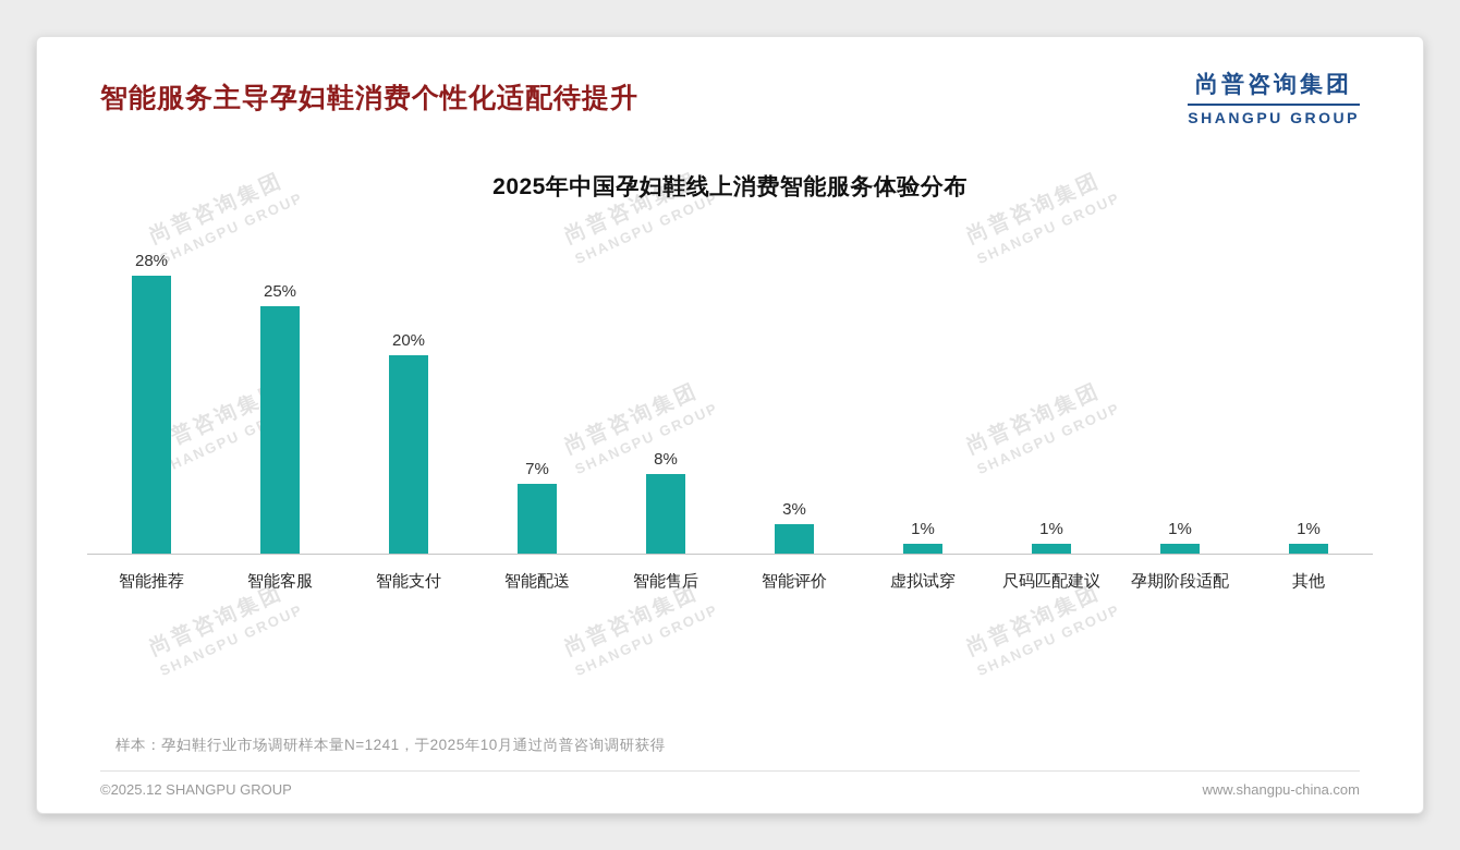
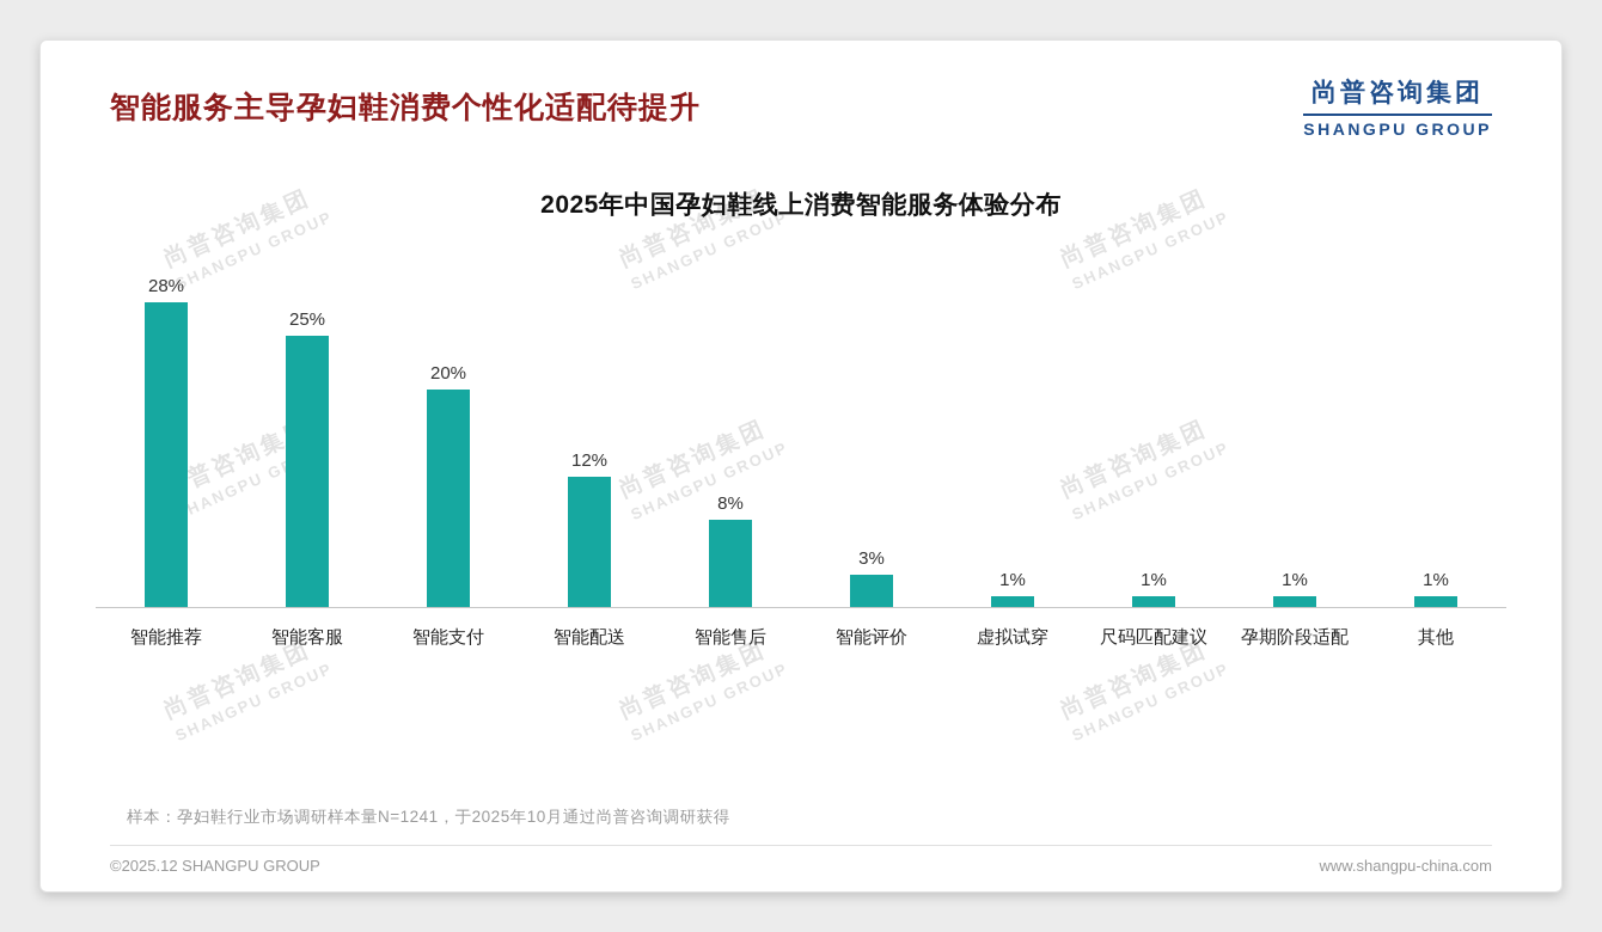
智能配送: 7% -> 12%
